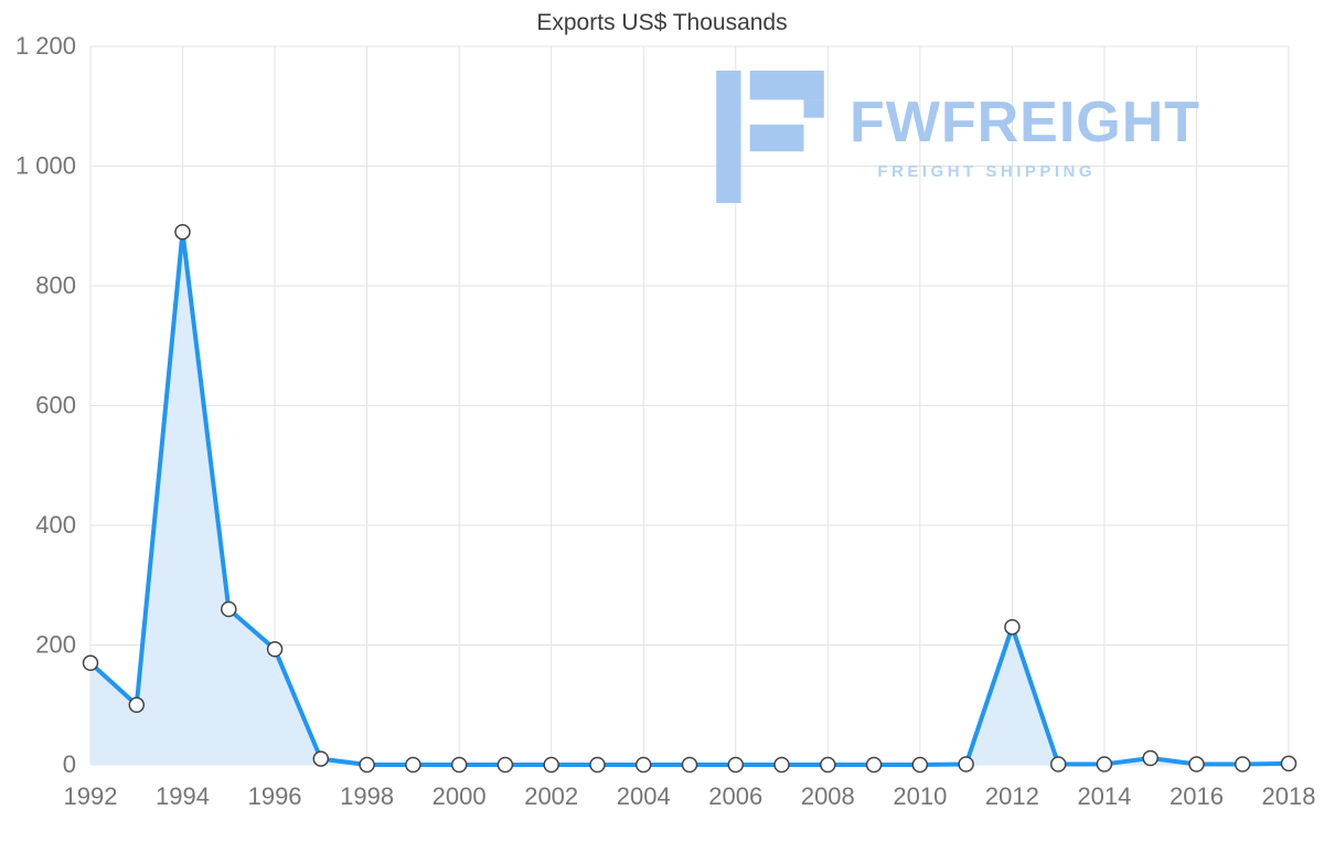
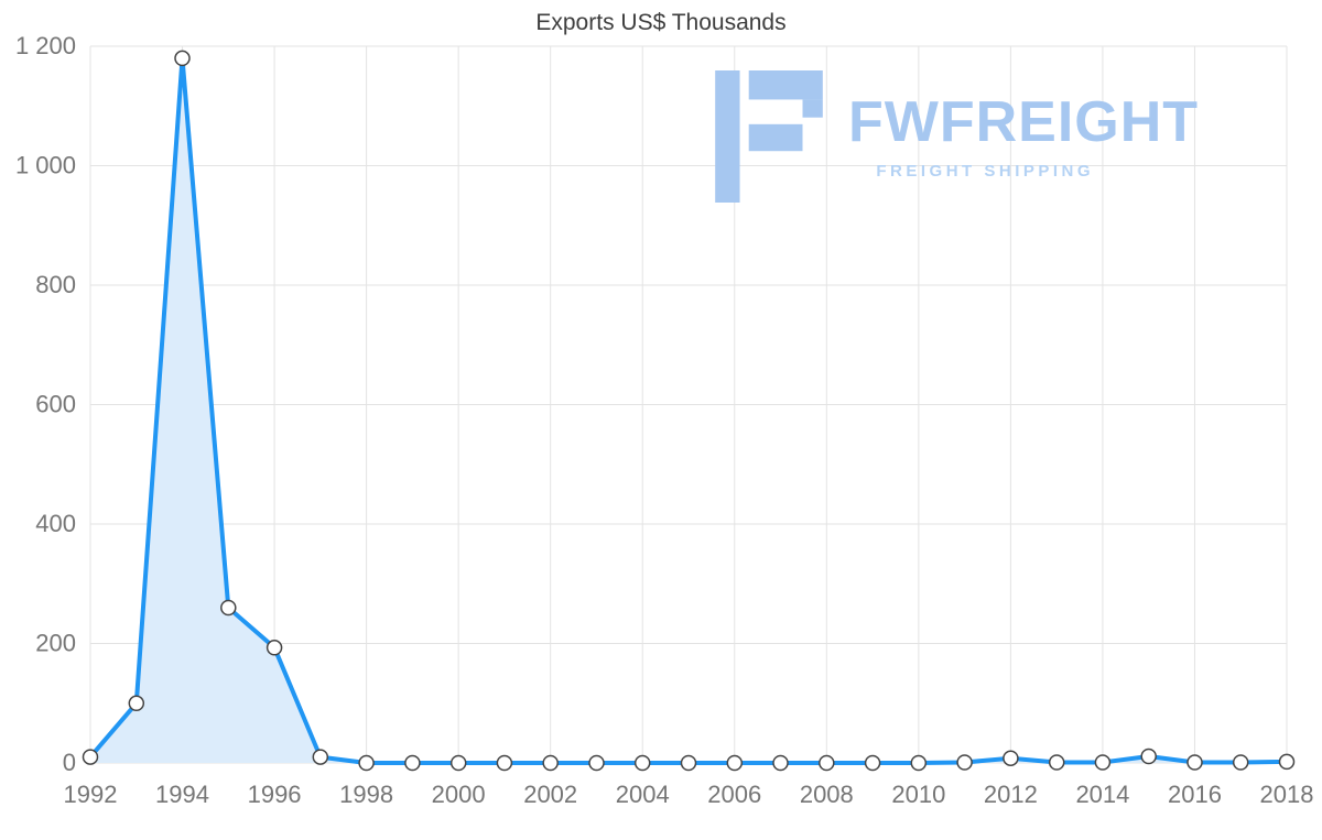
1992: 170 -> 10
1994: 890 -> 1180
2012: 230 -> 10
